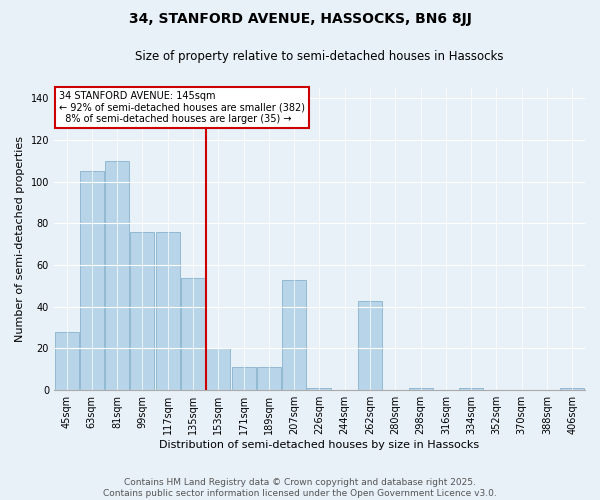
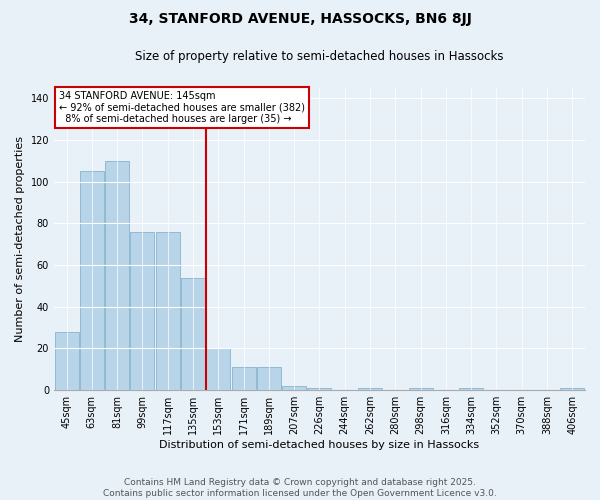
207sqm: 53 -> 2
262sqm: 43 -> 1
